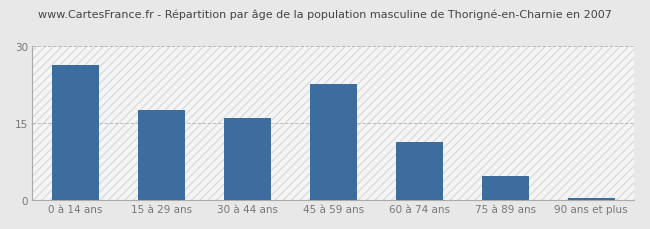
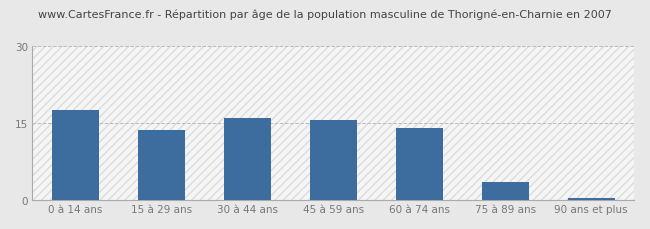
0 à 14 ans: 26.2 -> 17.5
15 à 29 ans: 17.4 -> 13.5
45 à 59 ans: 22.6 -> 15.5
60 à 74 ans: 11.2 -> 14.0
75 à 89 ans: 4.6 -> 3.5
